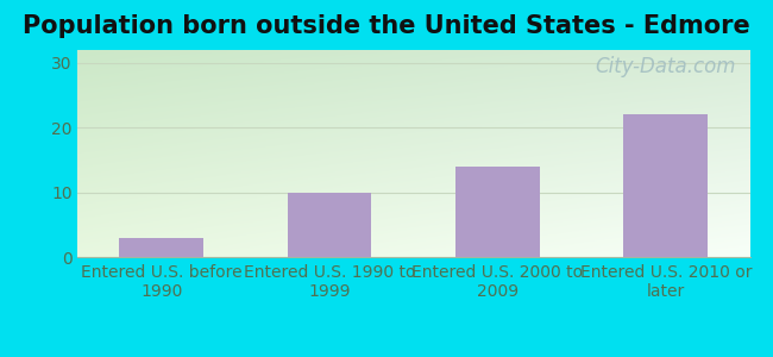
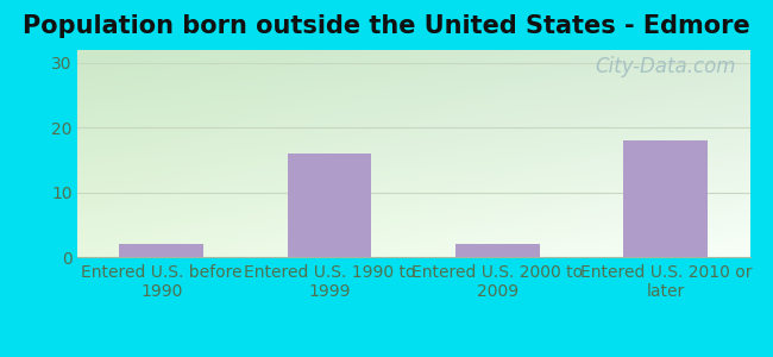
Entered U.S. before 1990: 3 -> 2
Entered U.S. 1990 to 1999: 10 -> 16
Entered U.S. 2000 to 2009: 14 -> 2
Entered U.S. 2010 or later: 22 -> 18
